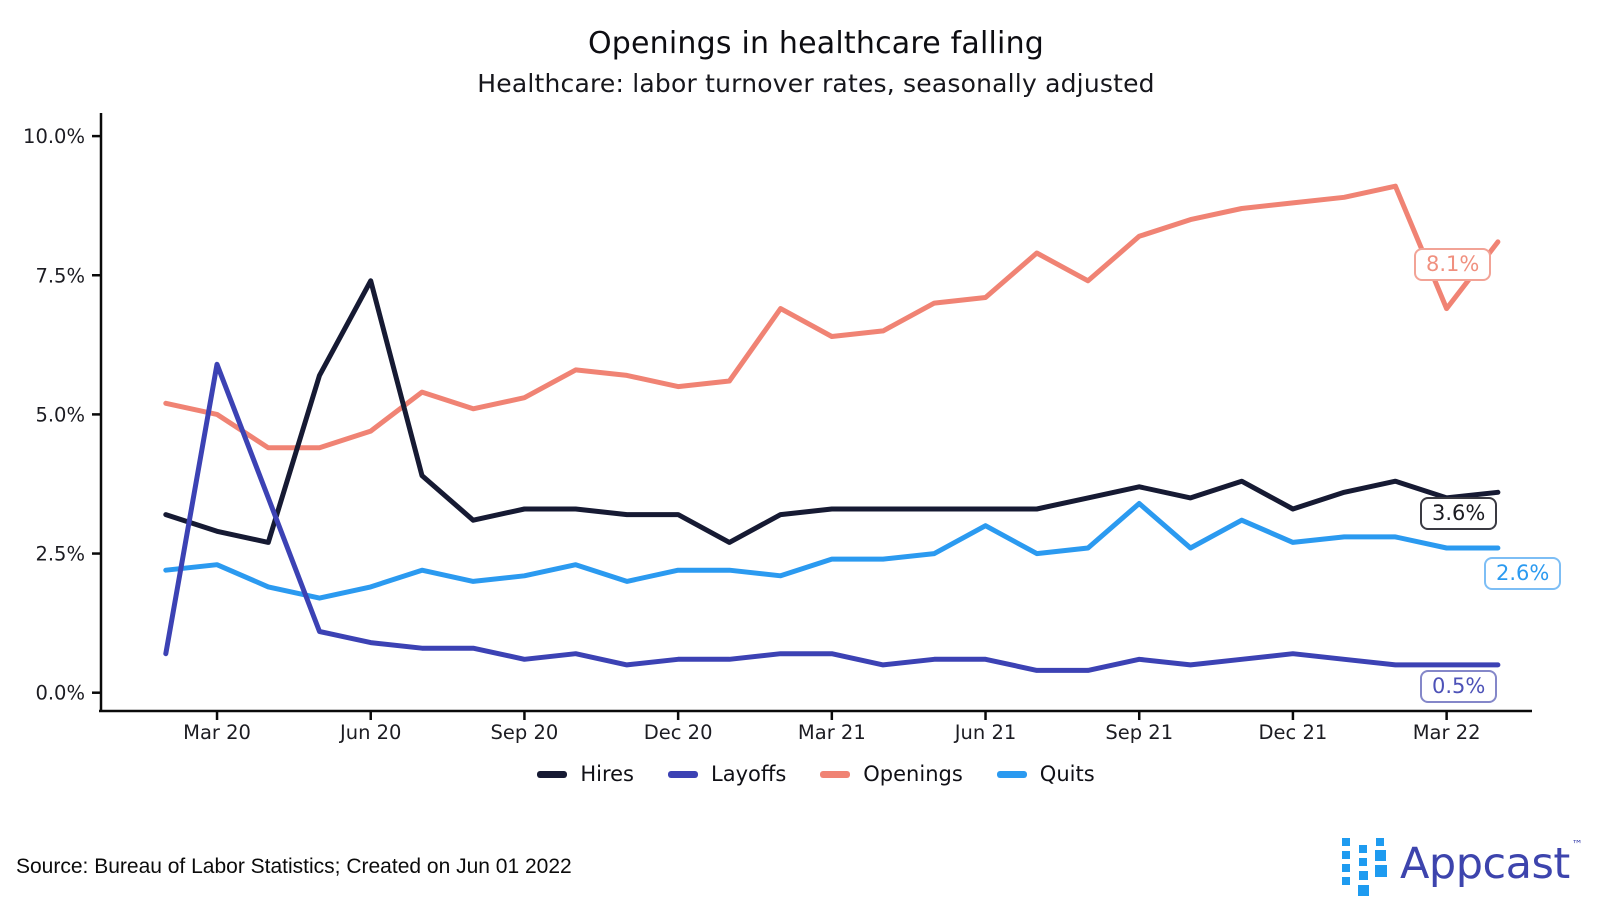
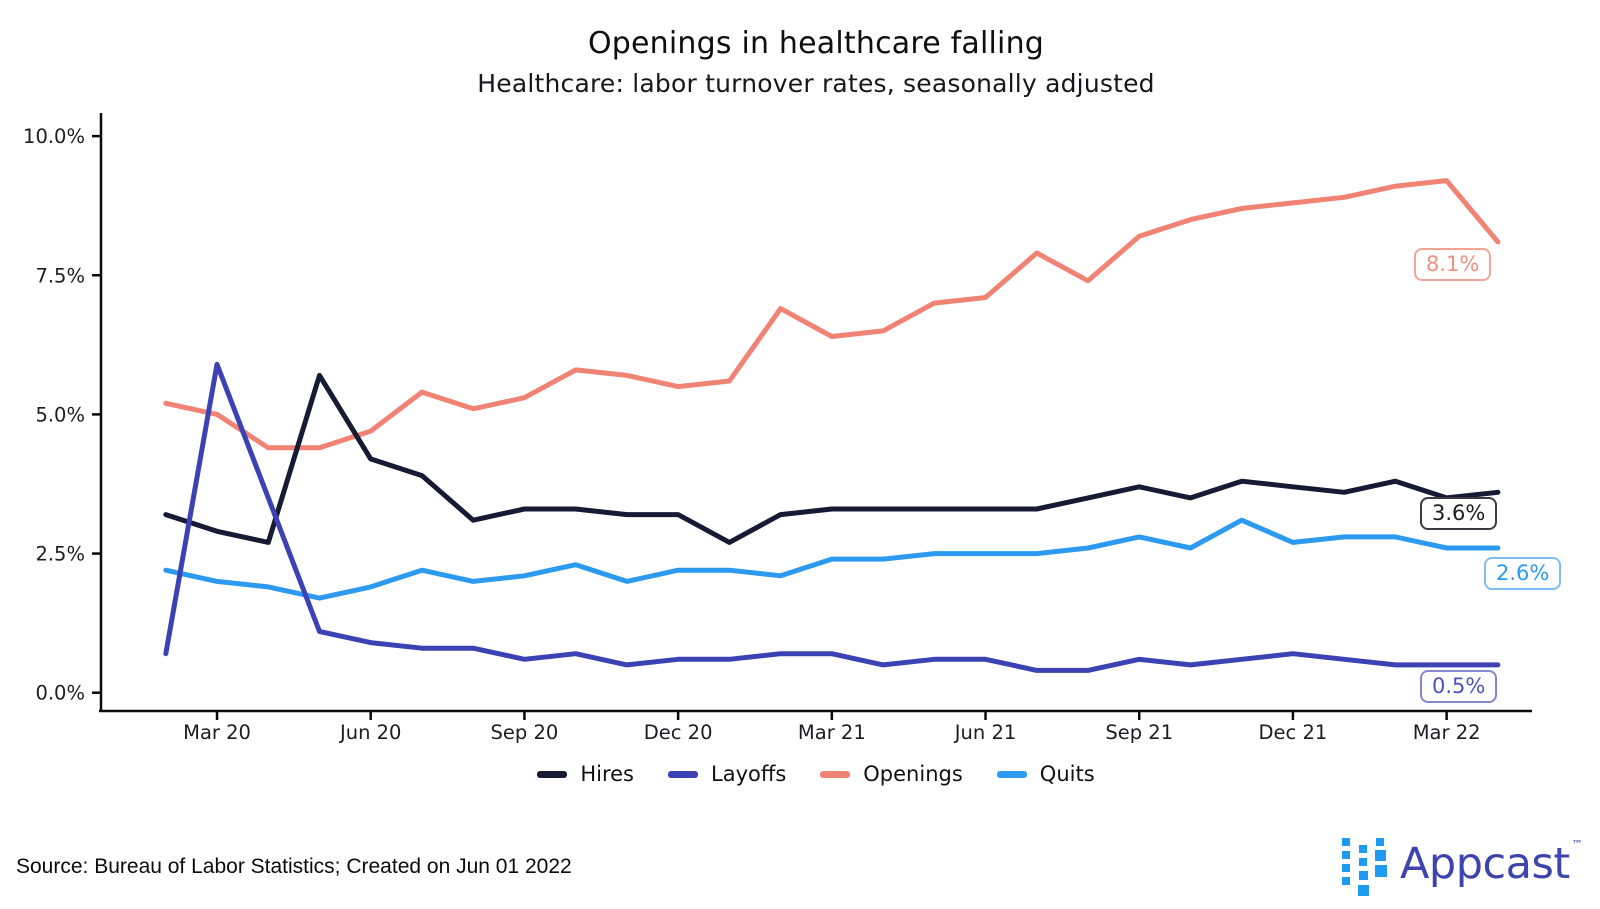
Quits/Mar 20: 2.3% -> 2.0%
Hires/Jun 20: 7.4% -> 4.2%
Quits/Jun 21: 3.0% -> 2.5%
Quits/Sep 21: 3.4% -> 2.8%
Hires/Dec 21: 3.3% -> 3.7%
Openings/Mar 22: 6.9% -> 9.2%
